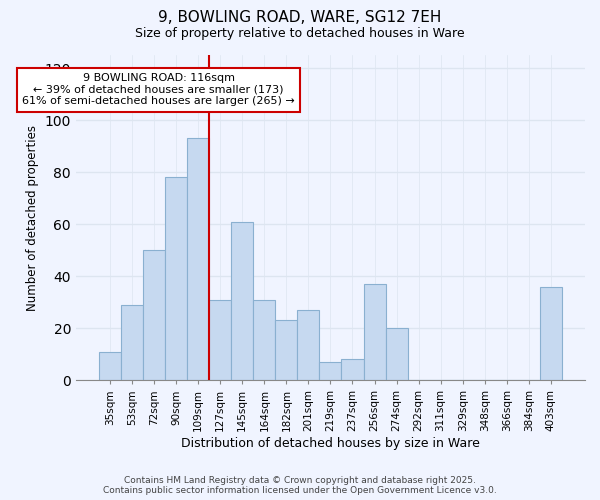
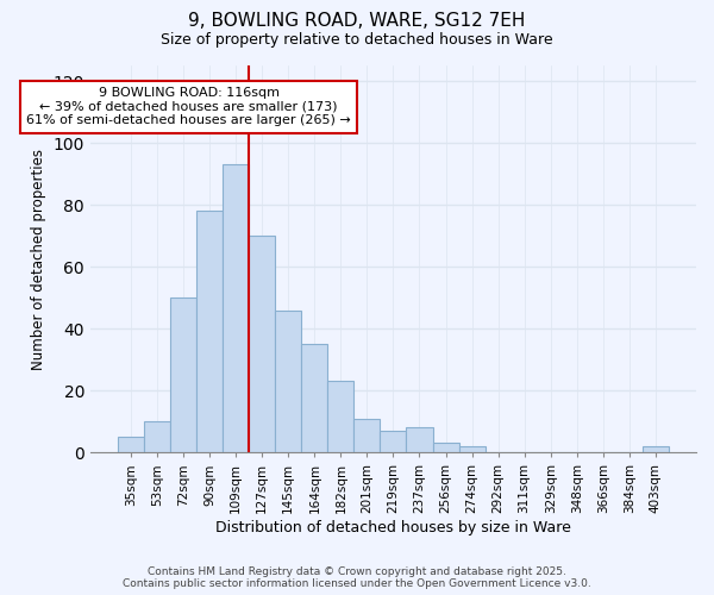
35sqm: 11 -> 5
53sqm: 29 -> 10
127sqm: 31 -> 70
145sqm: 61 -> 46
164sqm: 31 -> 35
201sqm: 27 -> 11
256sqm: 37 -> 3
274sqm: 20 -> 2
403sqm: 36 -> 2
